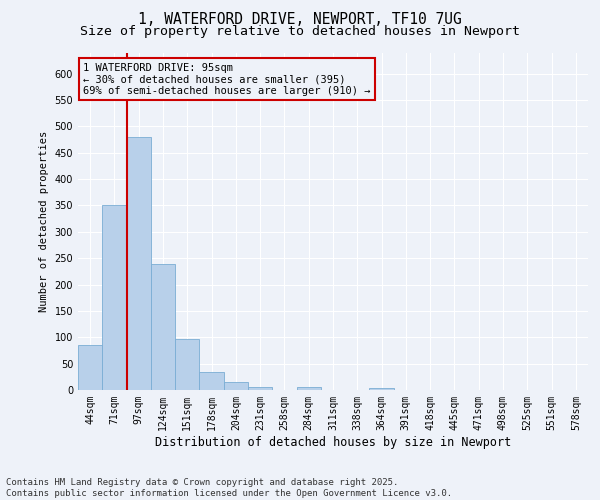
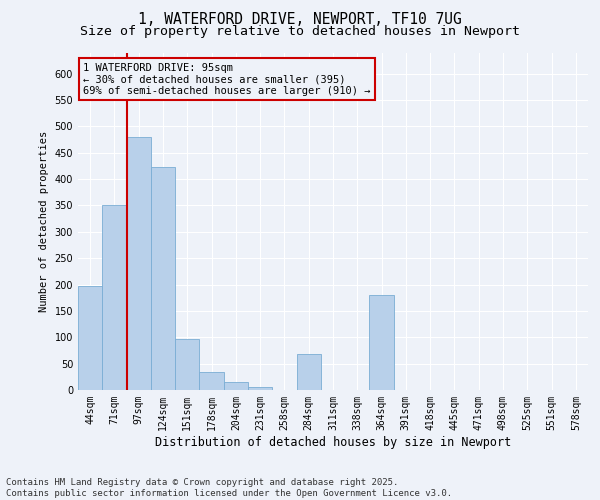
44sqm: 85 -> 198
124sqm: 238 -> 422
284sqm: 6 -> 68
364sqm: 3 -> 180
